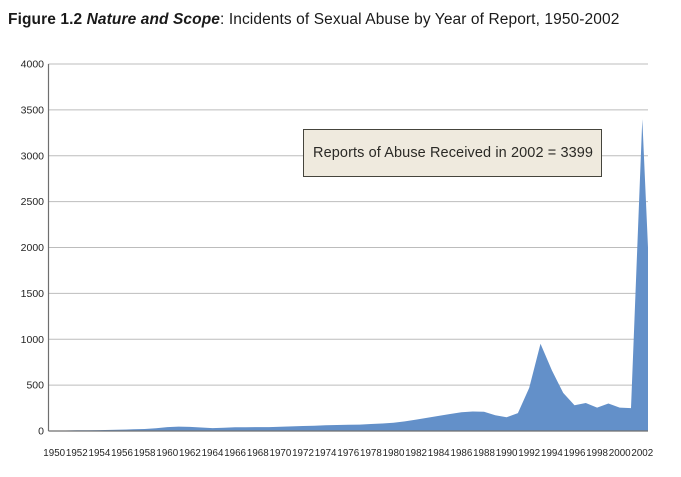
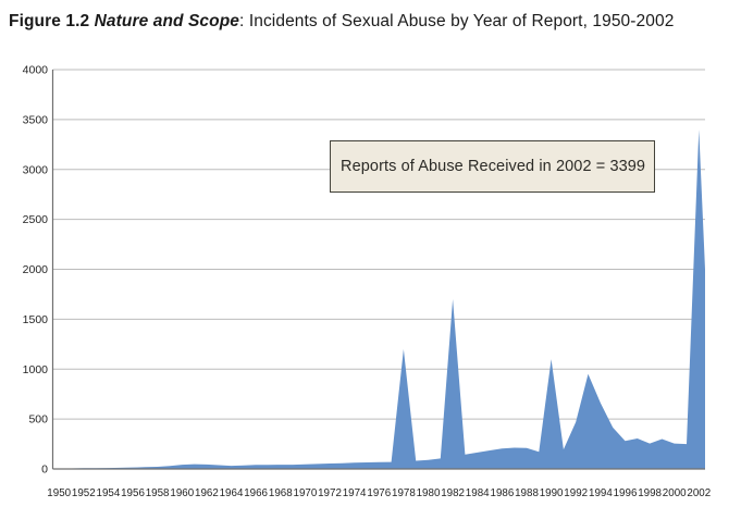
1978: 100 -> 1200
1982: 100 -> 1700
1990: 200 -> 1100
